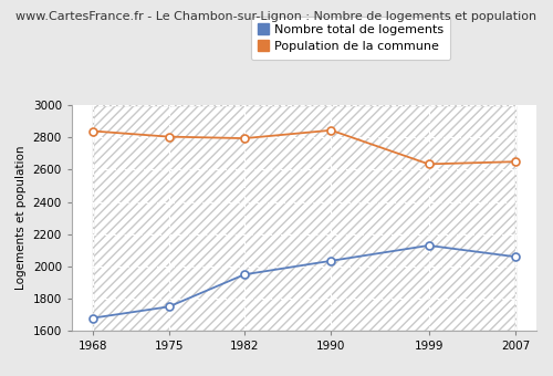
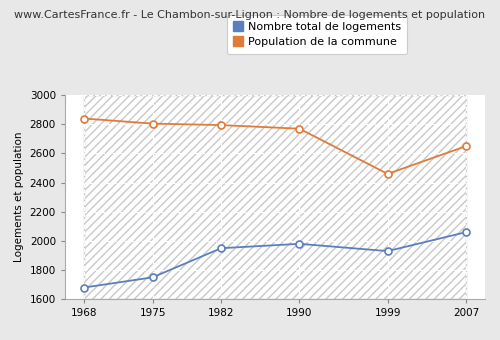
Nombre total de logements/1990: 2040 -> 1980
Population de la commune/1990: 2840 -> 2770
Nombre total de logements/1999: 2130 -> 1930
Population de la commune/1999: 2640 -> 2460
